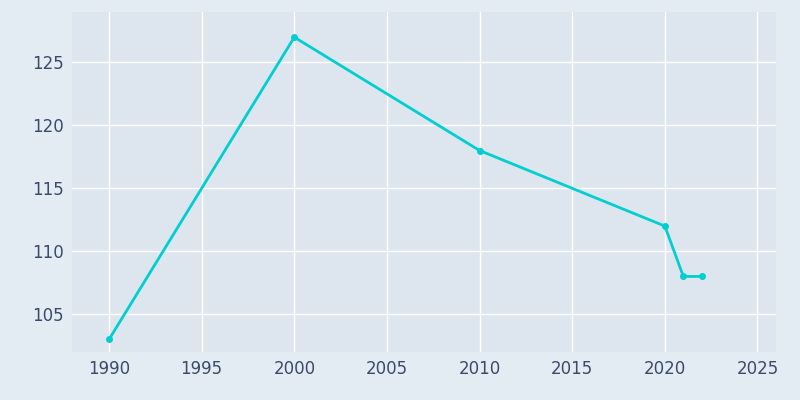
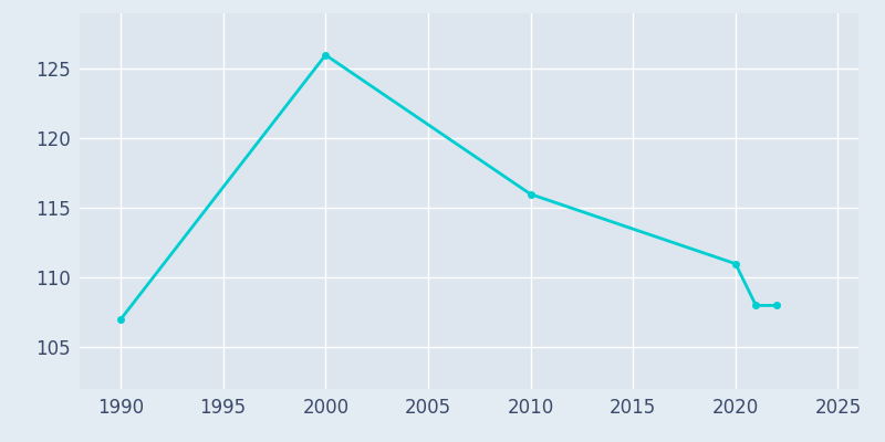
1990: 103 -> 107
2000: 127 -> 126
2010: 118 -> 116
2020: 112 -> 111
